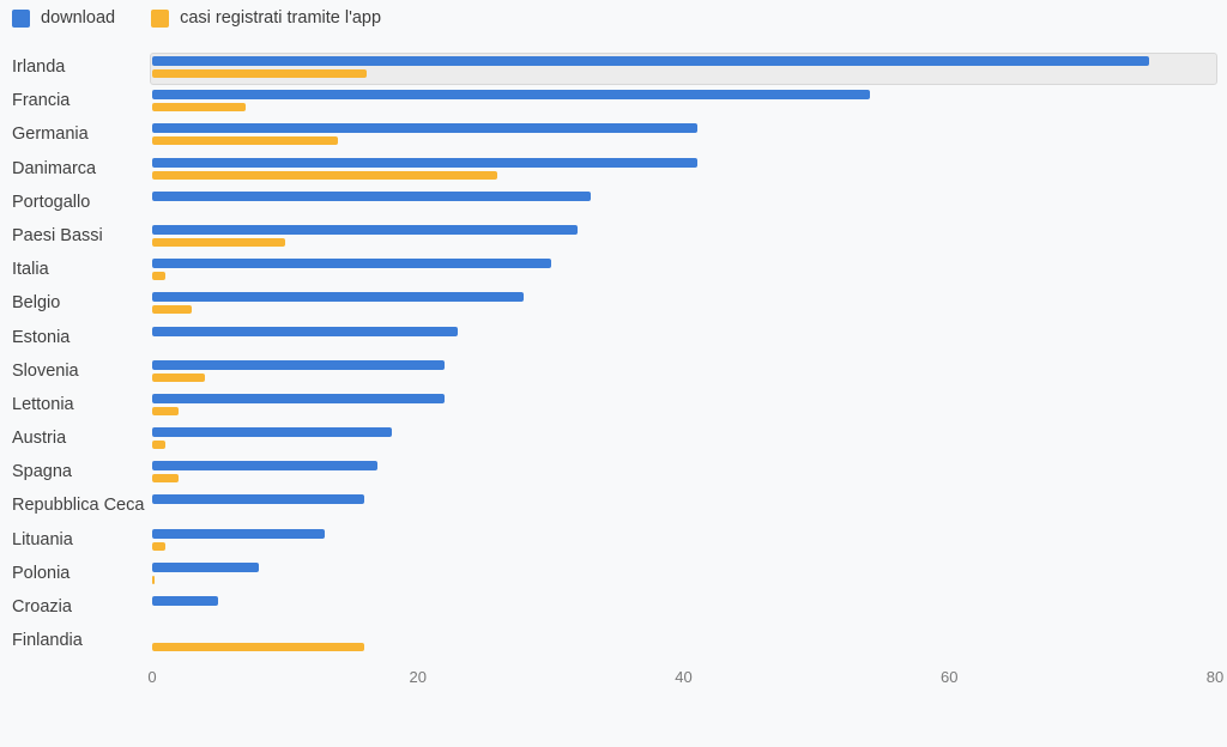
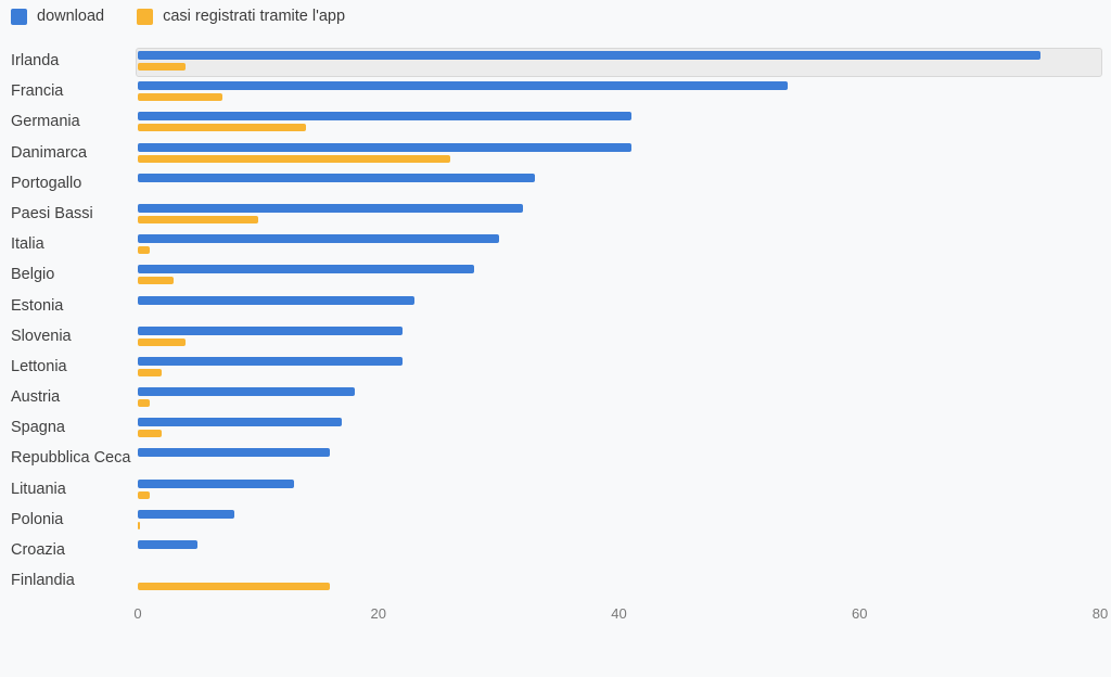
casi registrati tramite l'app/Irlanda: 16.1 -> 4.0
